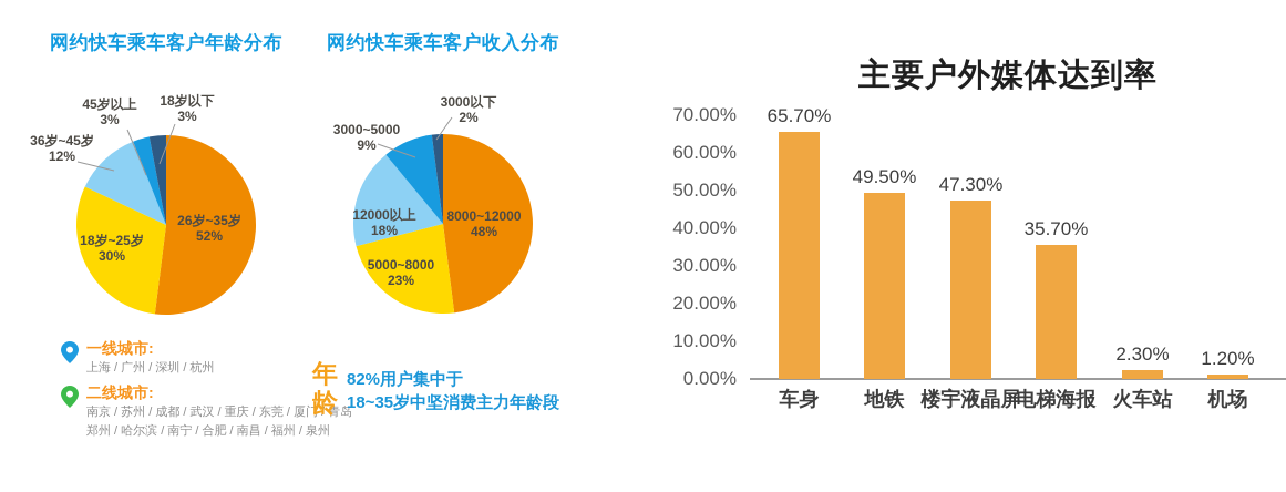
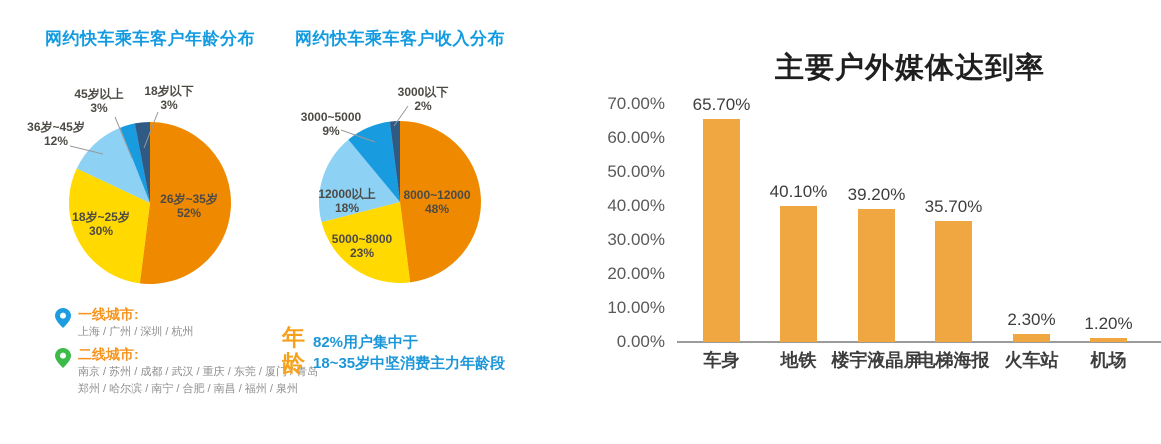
主要户外媒体达到率/地铁: 49.50% -> 40.10%
主要户外媒体达到率/楼宇液晶屏: 47.30% -> 39.20%
